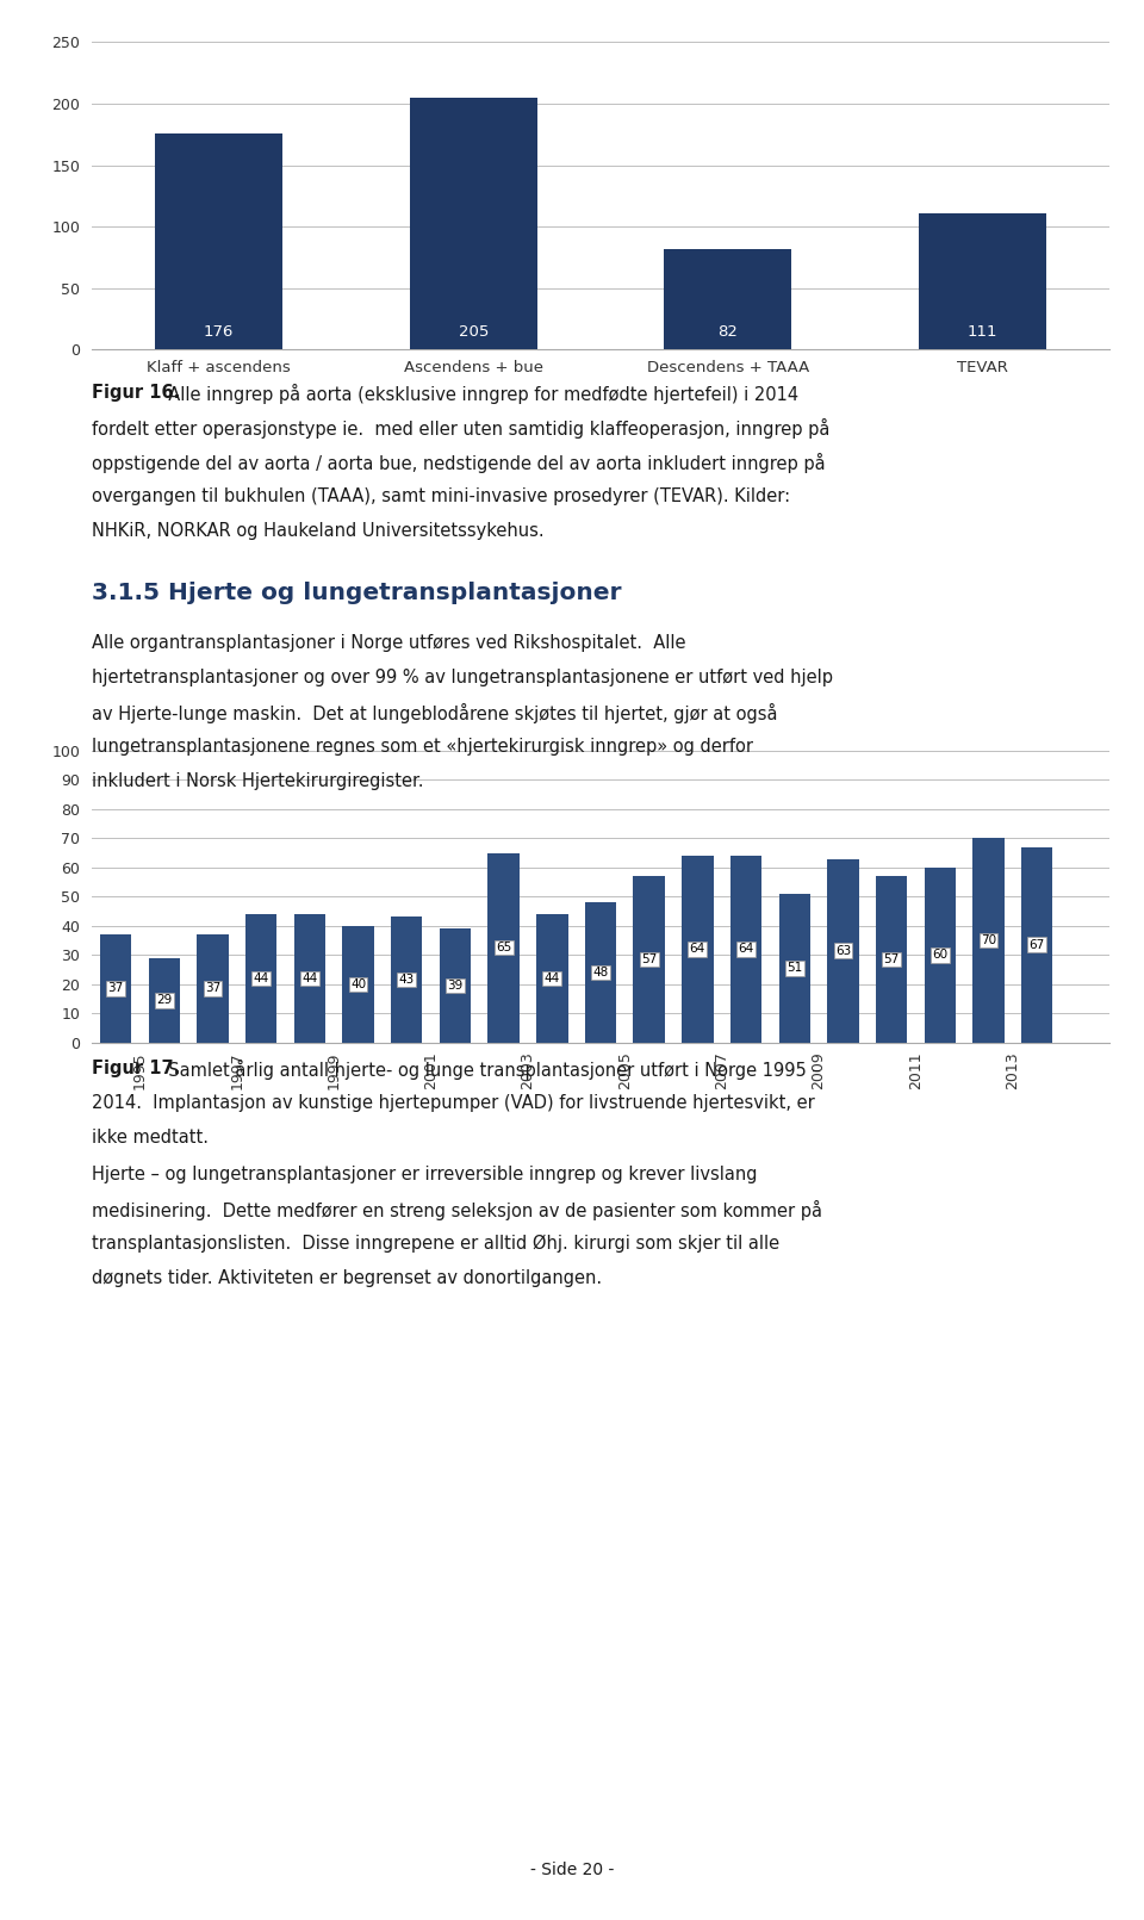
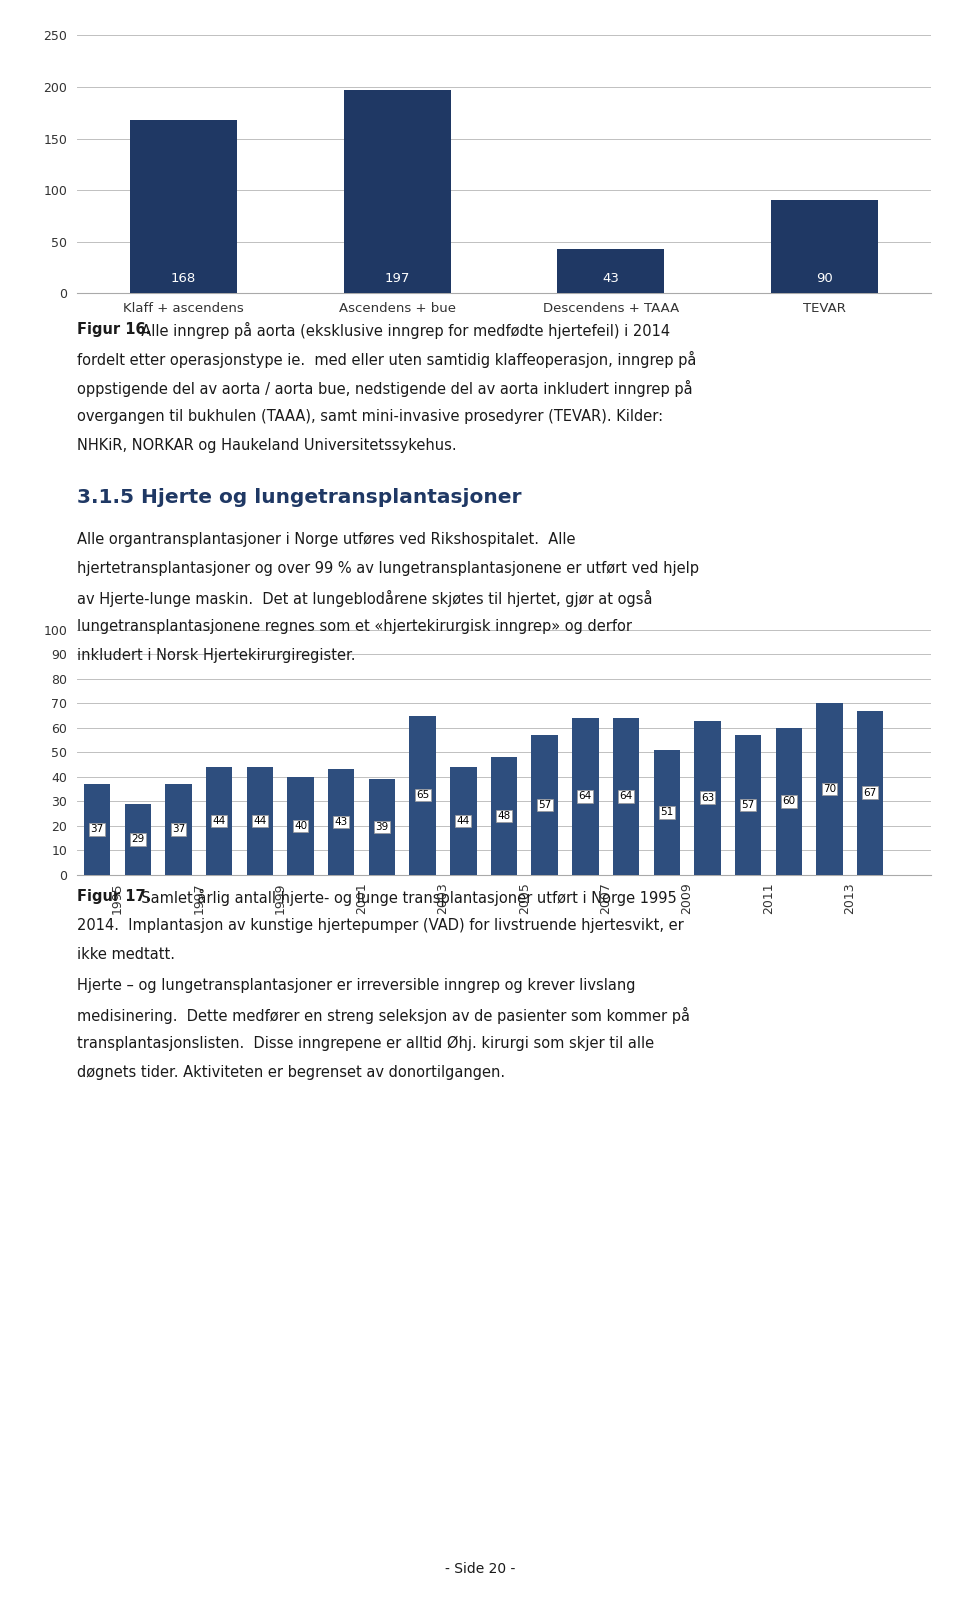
Klaff + ascendens: 176 -> 168
Ascendens + bue: 205 -> 197
Descendens + TAAA: 82 -> 43
TEVAR: 111 -> 90
